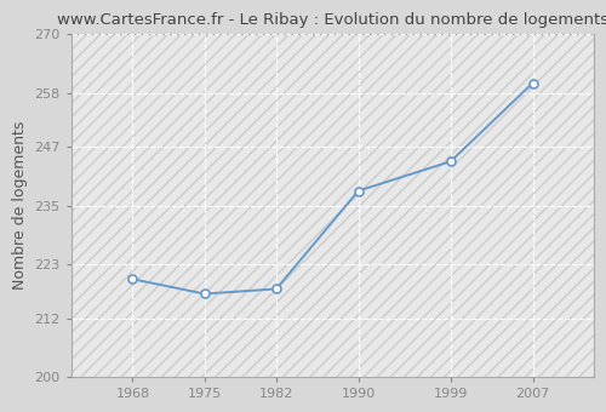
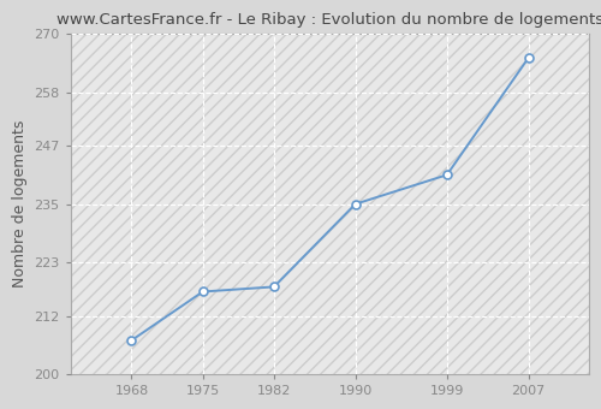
1968: 220 -> 207
1990: 238 -> 235
1999: 244 -> 241
2007: 260 -> 265
